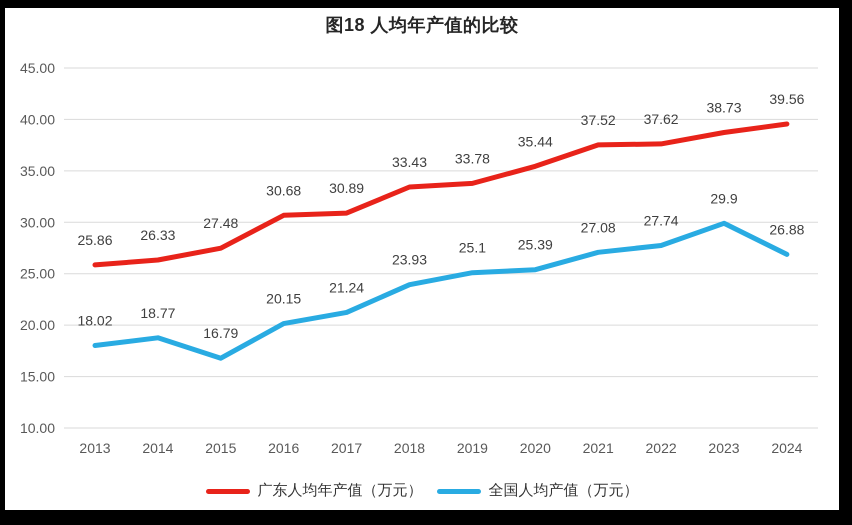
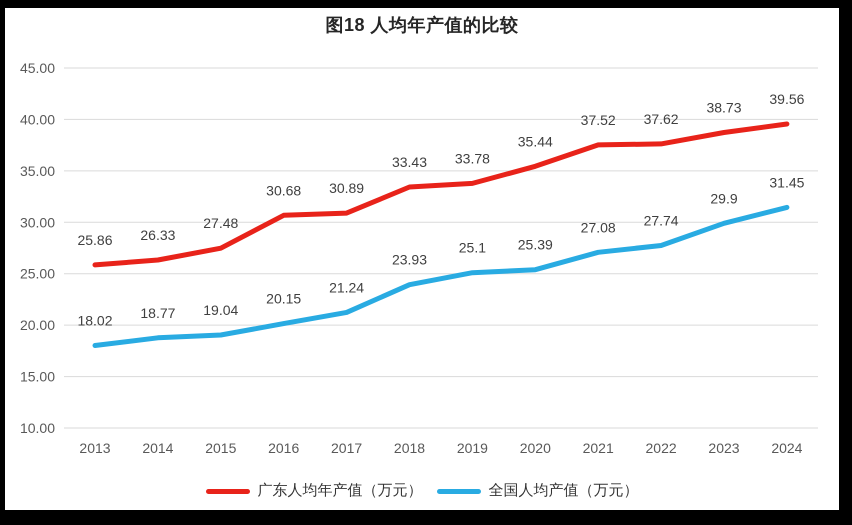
全国人均产值（万元）/2015: 16.79 -> 19.04
全国人均产值（万元）/2024: 26.88 -> 31.45
